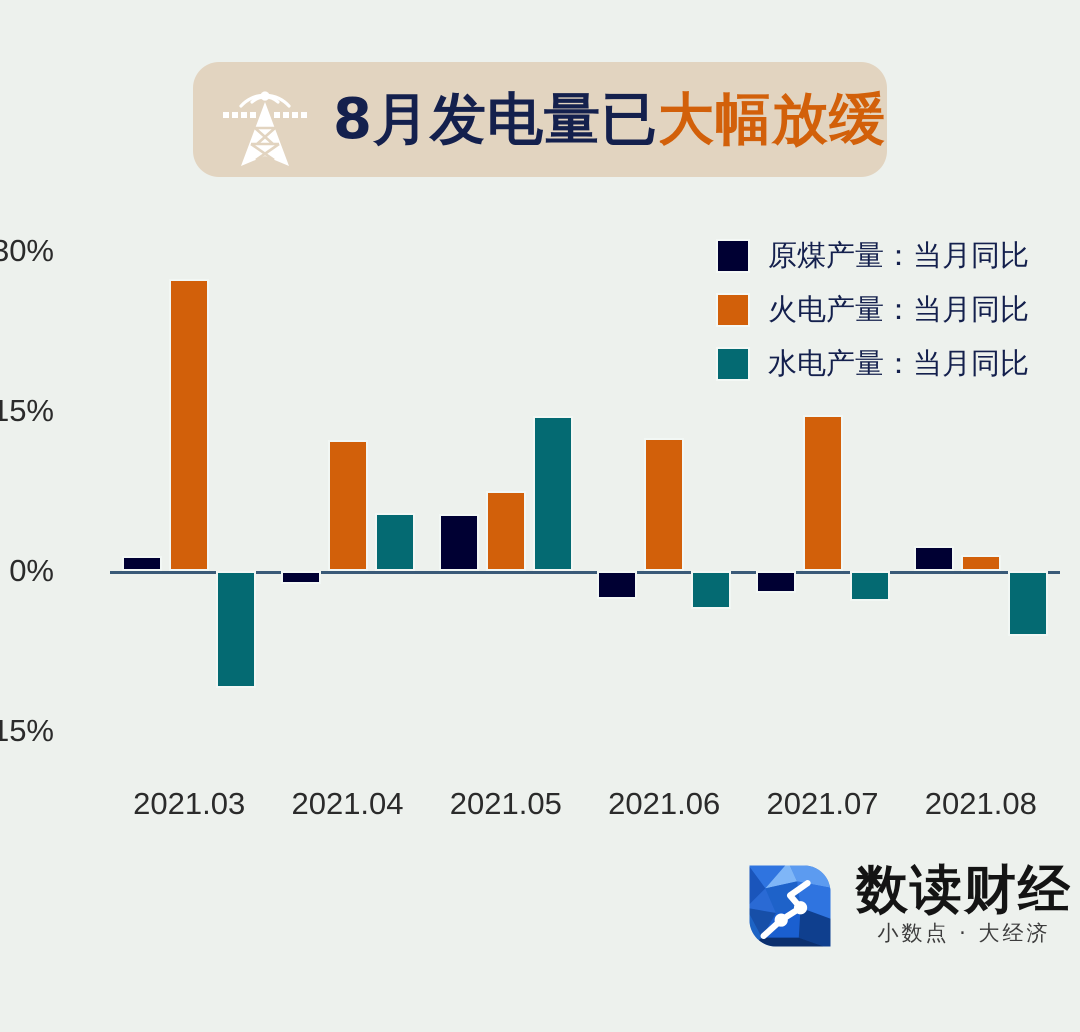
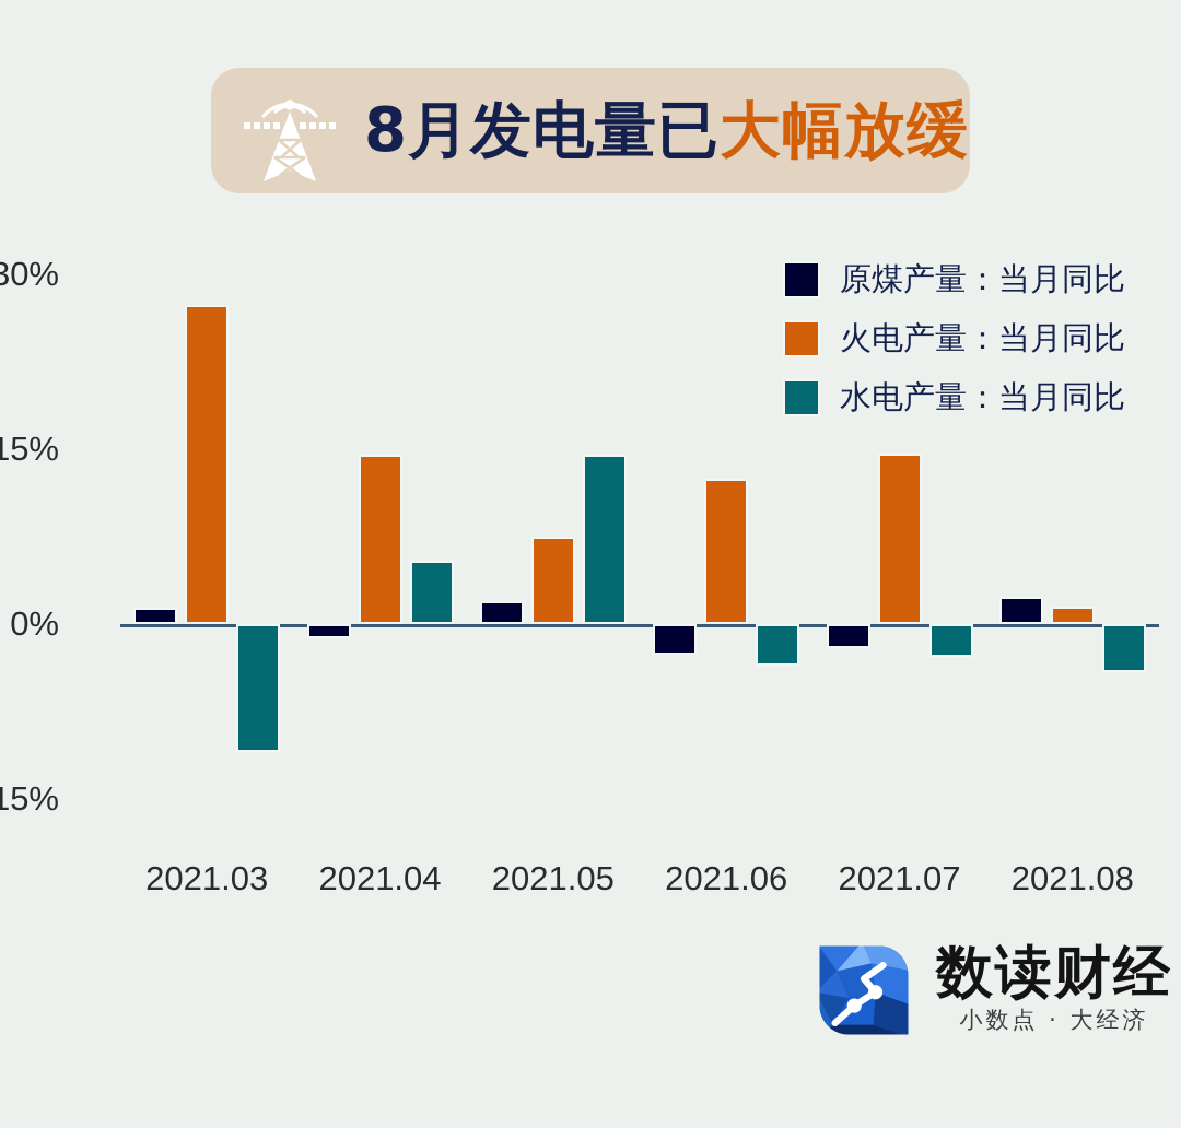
火电产量：当月同比/2021.04: 12.3% -> 14.5%
原煤产量：当月同比/2021.05: 5.3% -> 2.0%
水电产量：当月同比/2021.08: -6.1% -> -4.1%
